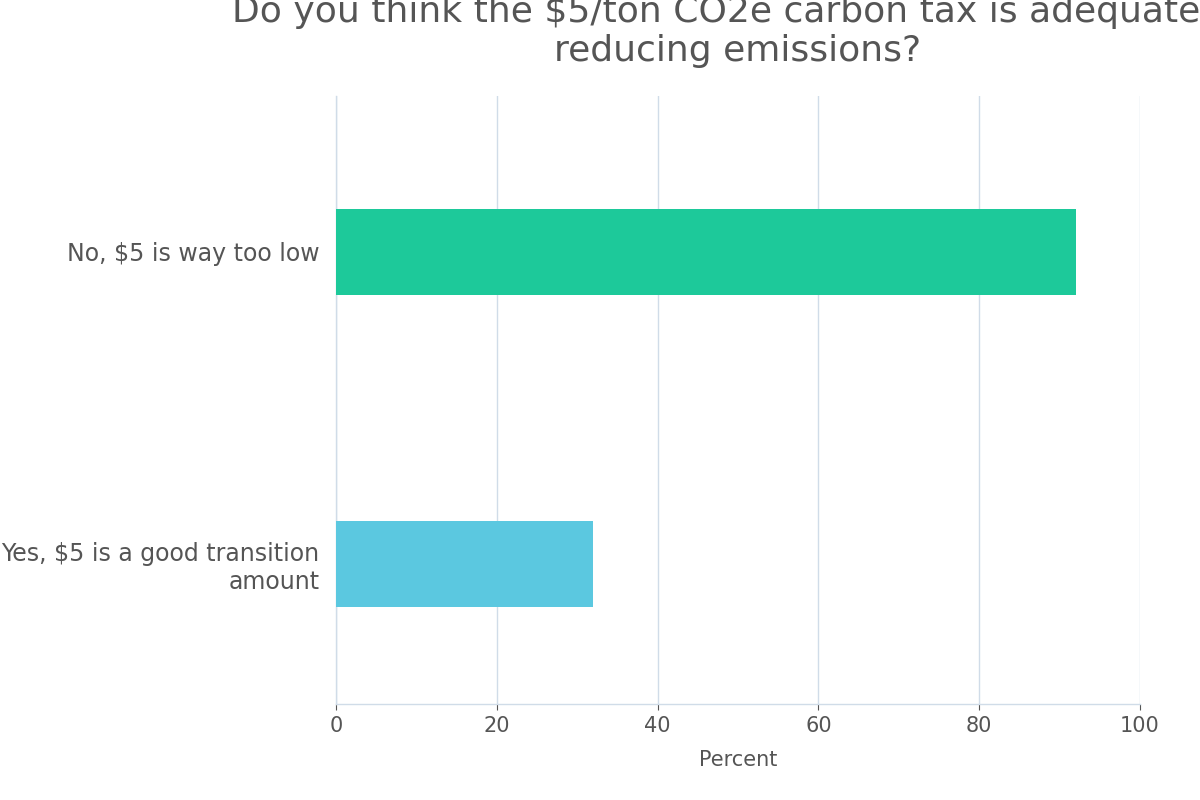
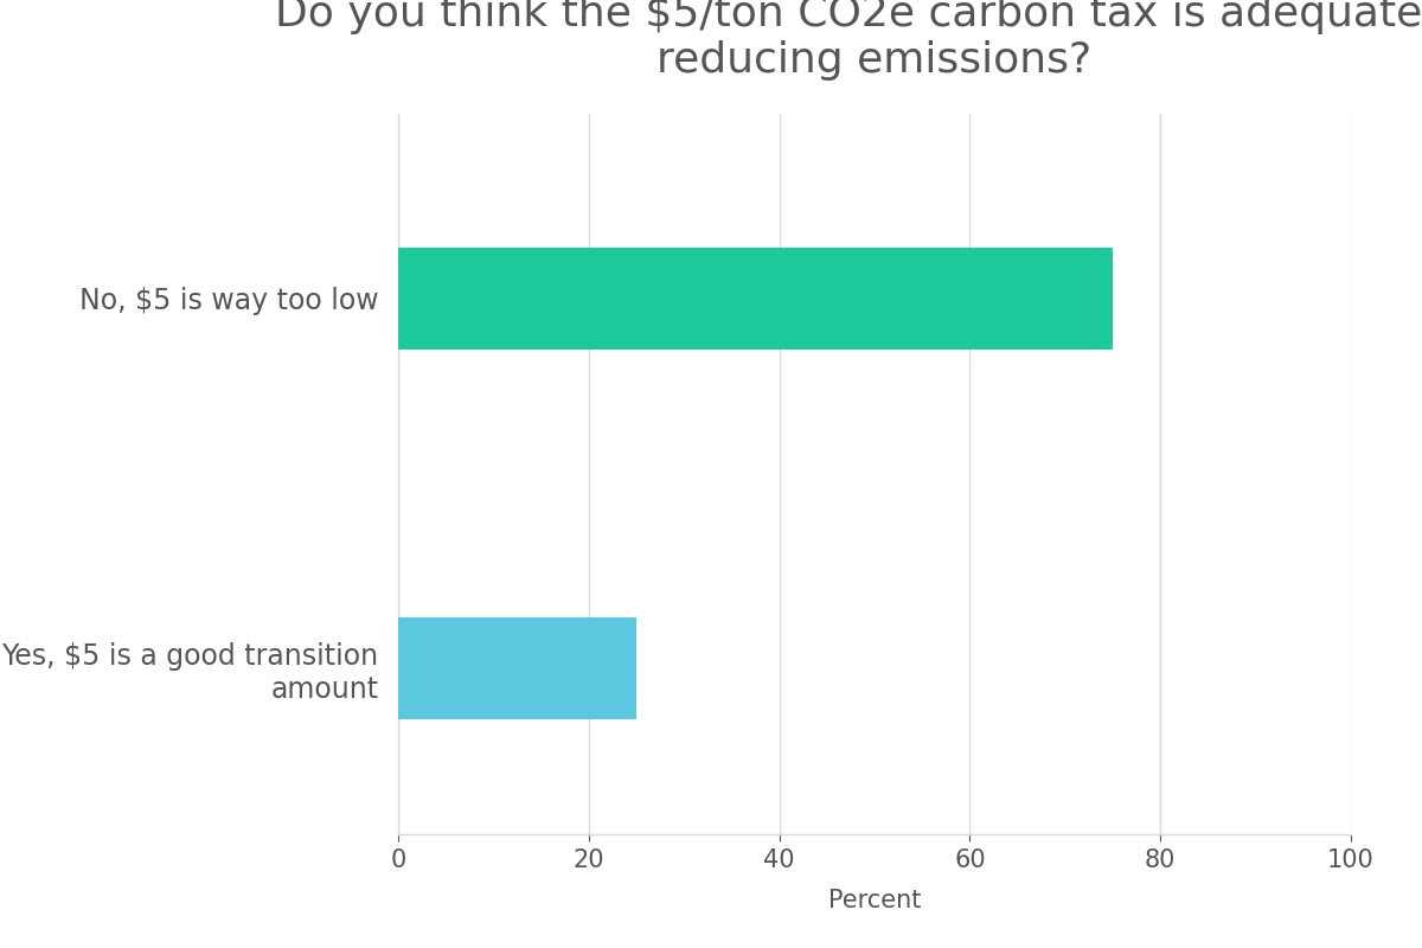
No, $5 is way too low: 92 -> 75
Yes, $5 is a good transition amount: 32 -> 25
